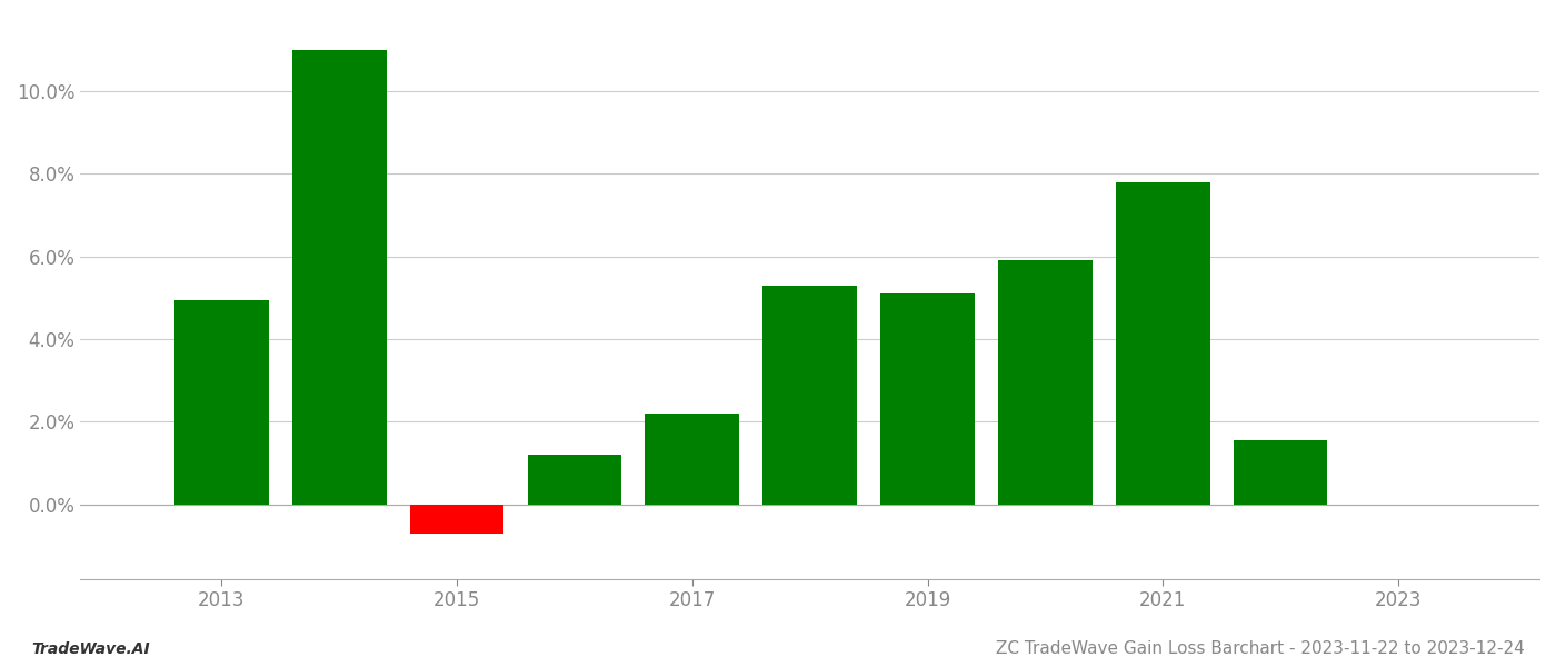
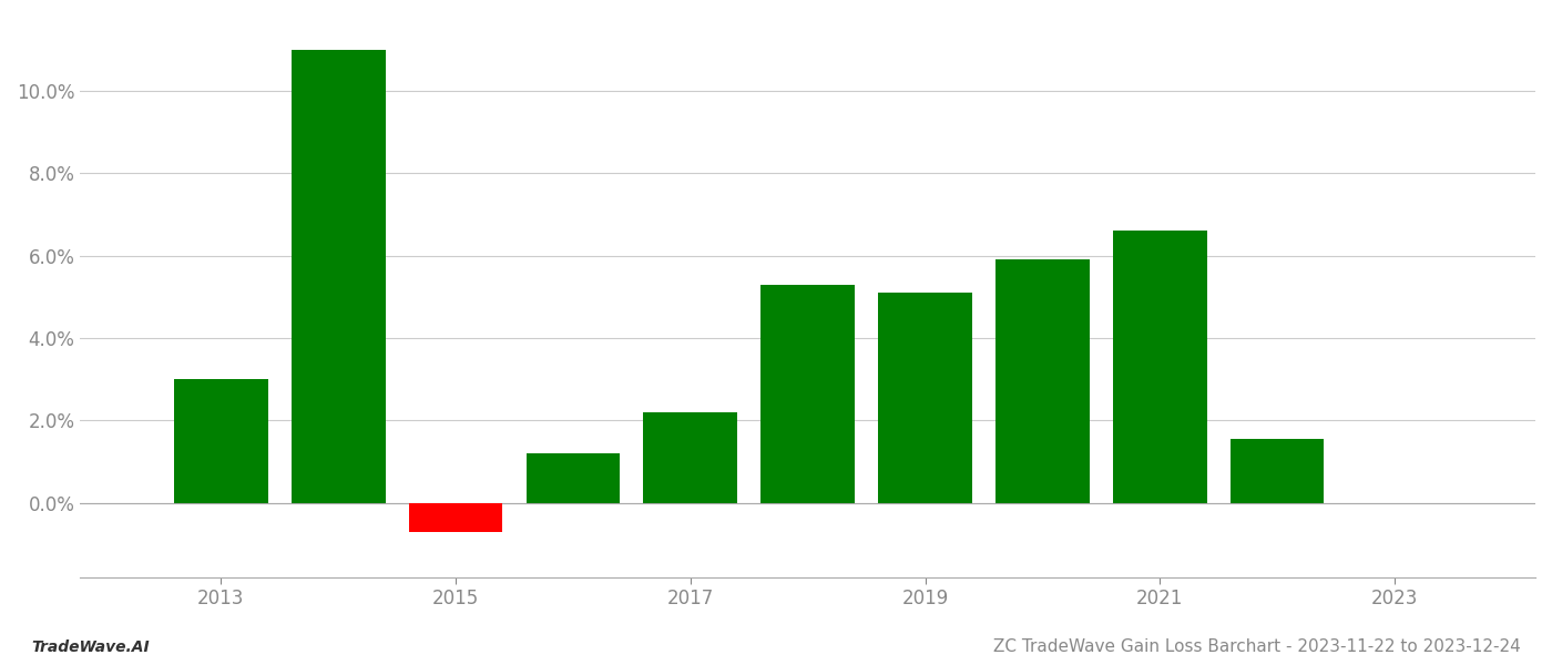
2013: 4.95% -> 3.00%
2021: 7.80% -> 6.60%
